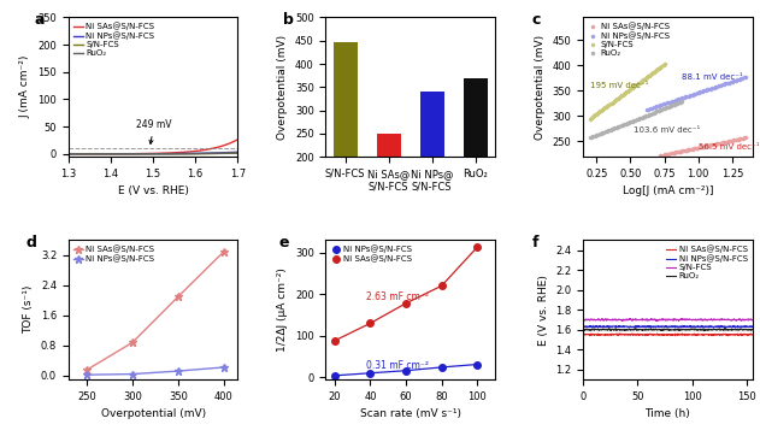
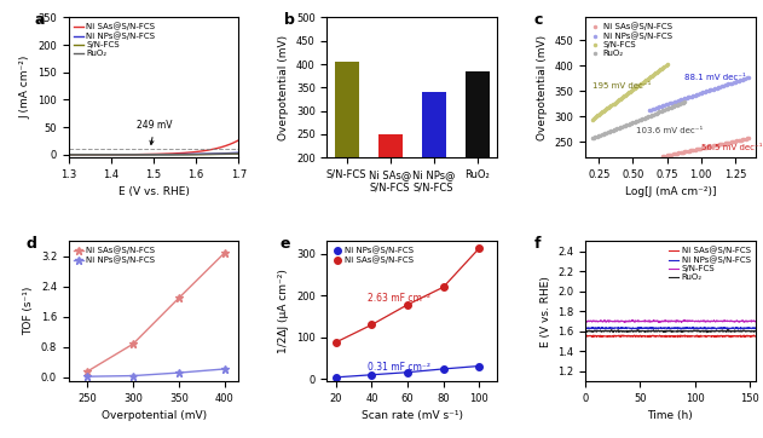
S/N-FCS: 447 -> 405
RuO₂: 370 -> 385
